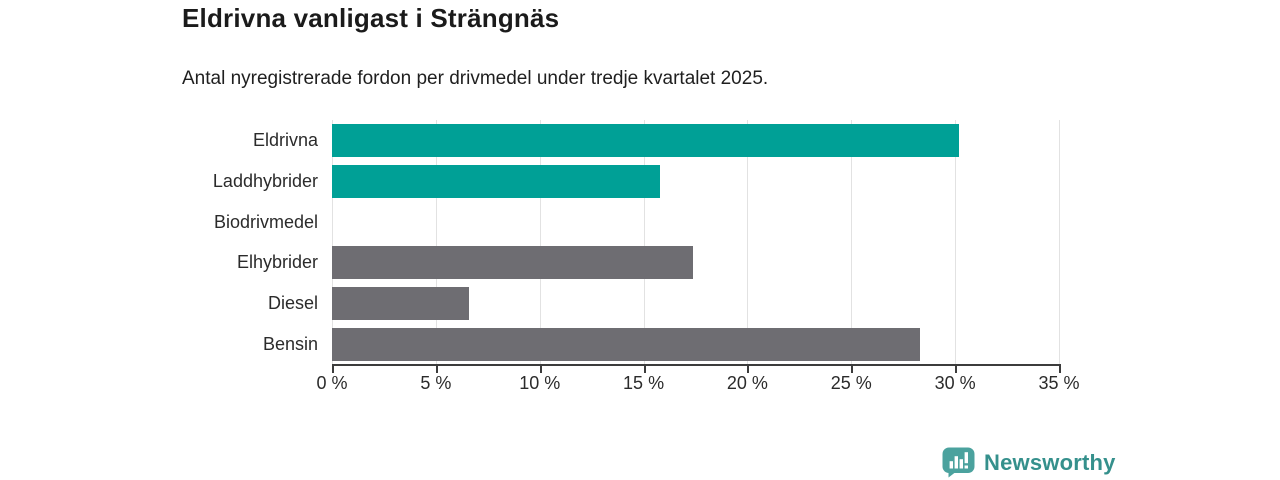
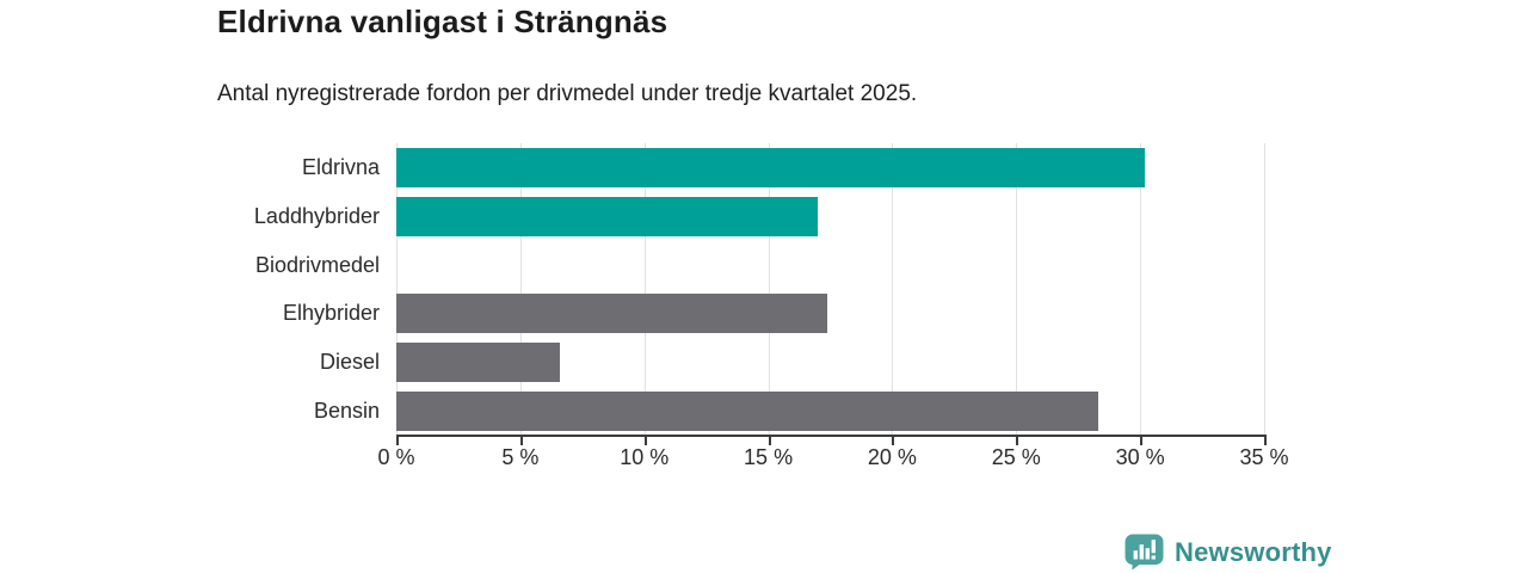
Laddhybrider: 15.8% -> 17.0%
